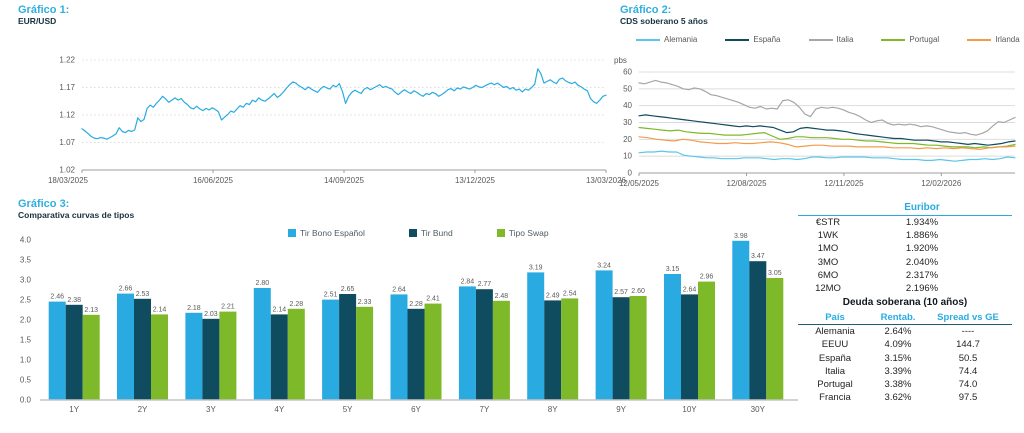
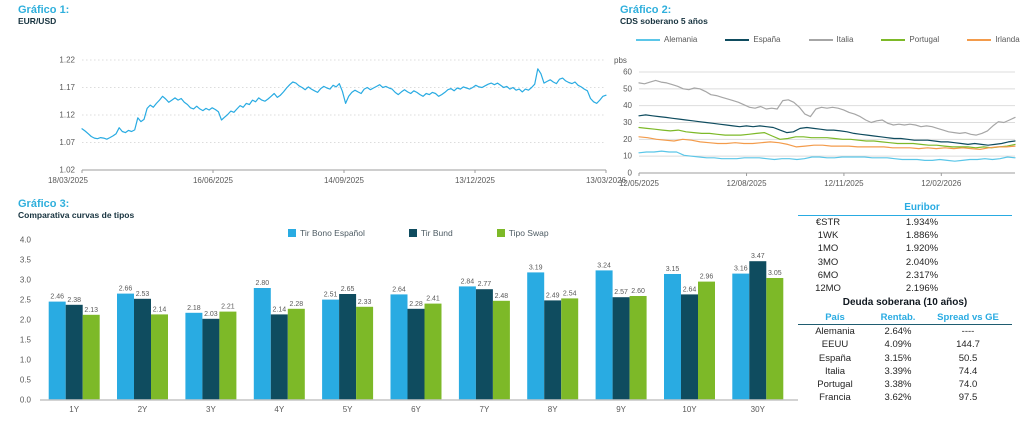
Comparativa curvas de tipos/Tir Bono Español/30Y: 3.98 -> 3.16
